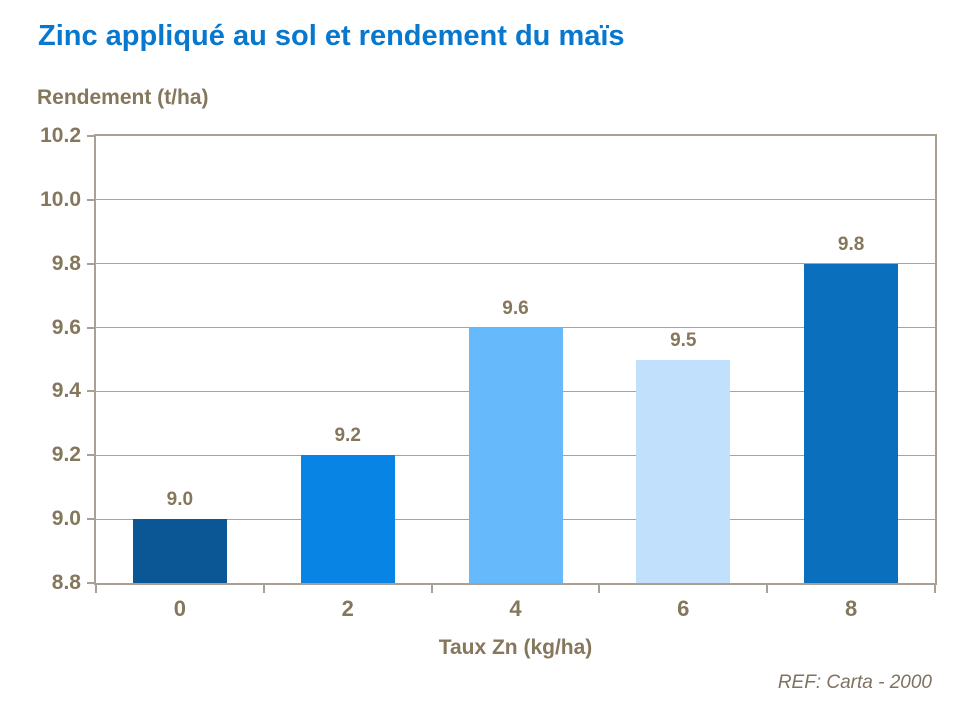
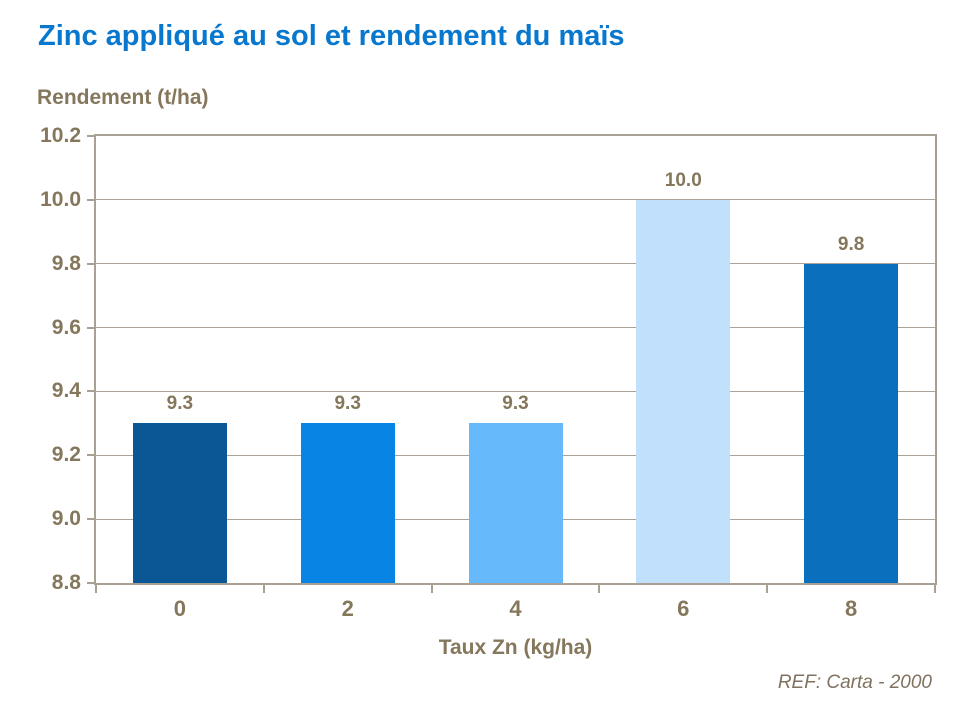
0: 9.0 -> 9.3
2: 9.2 -> 9.3
4: 9.6 -> 9.3
6: 9.5 -> 10.0
